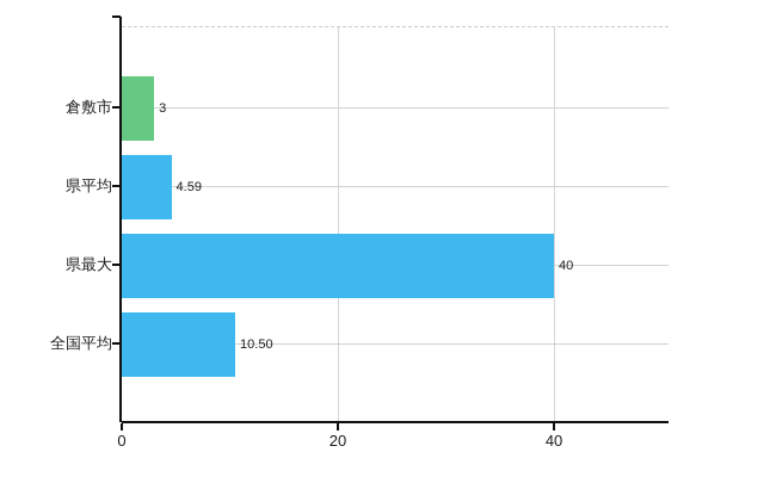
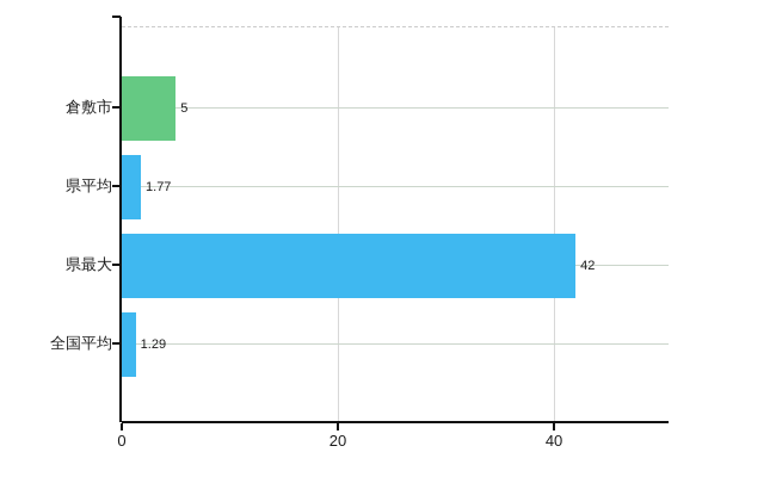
倉敷市: 3 -> 5
県平均: 4.59 -> 1.77
県最大: 40 -> 42
全国平均: 10.50 -> 1.29
